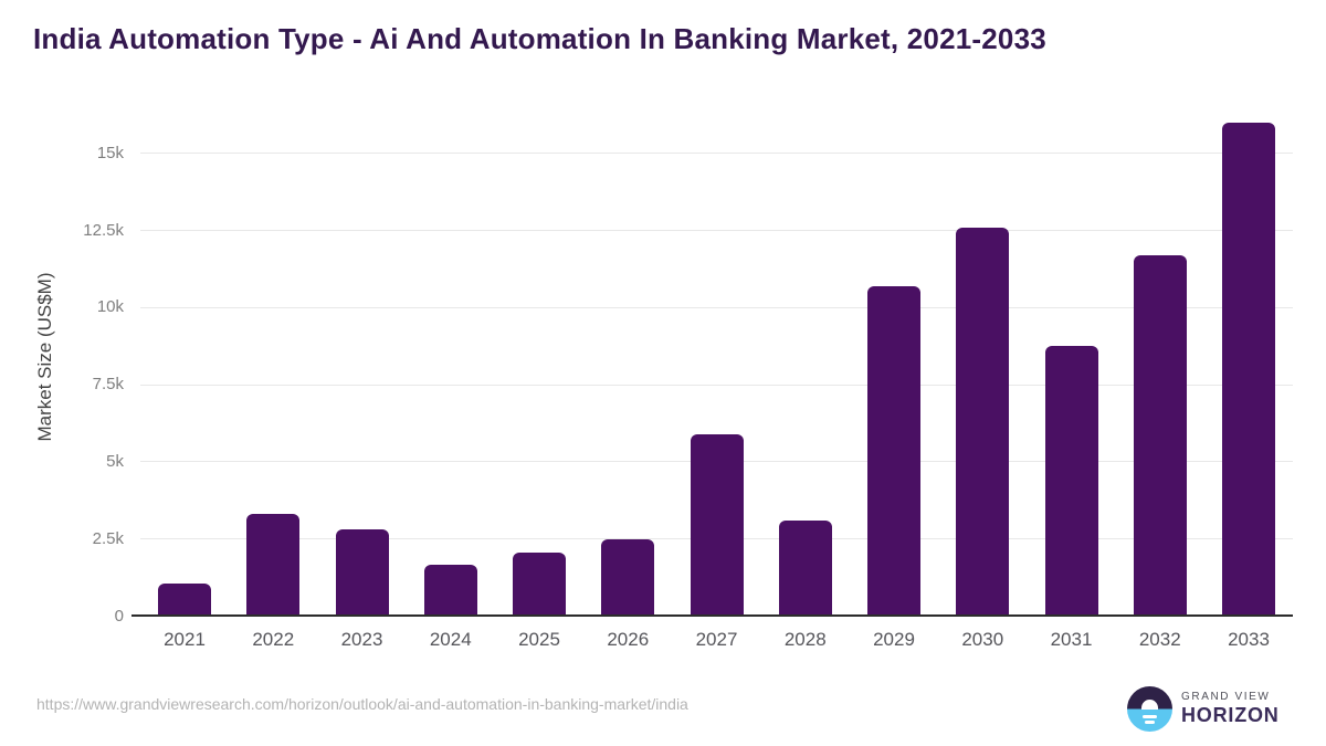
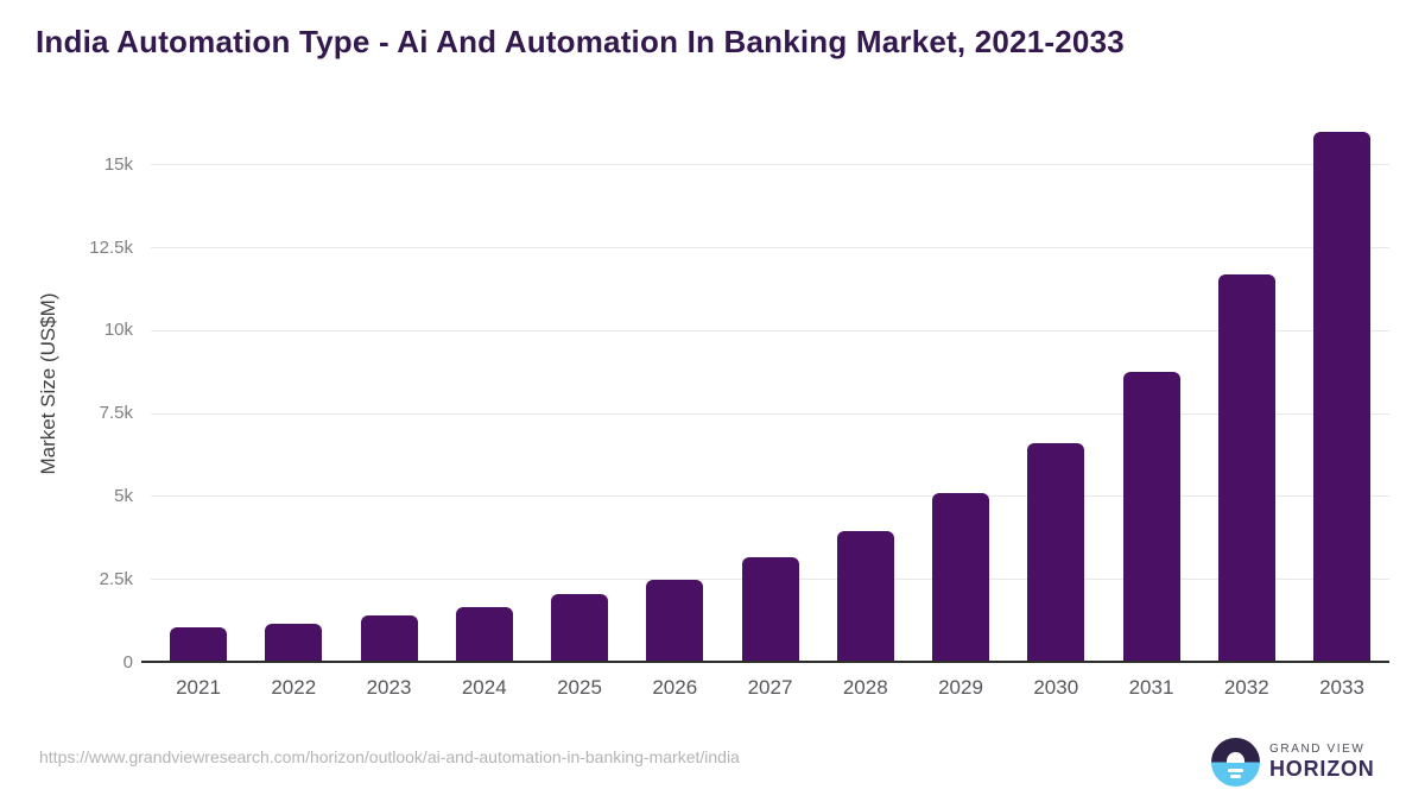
2022: 3.3k -> 1.2k
2023: 2.8k -> 1.4k
2027: 5.9k -> 3.2k
2028: 3.1k -> 4.0k
2029: 10.7k -> 5.1k
2030: 12.6k -> 6.6k
